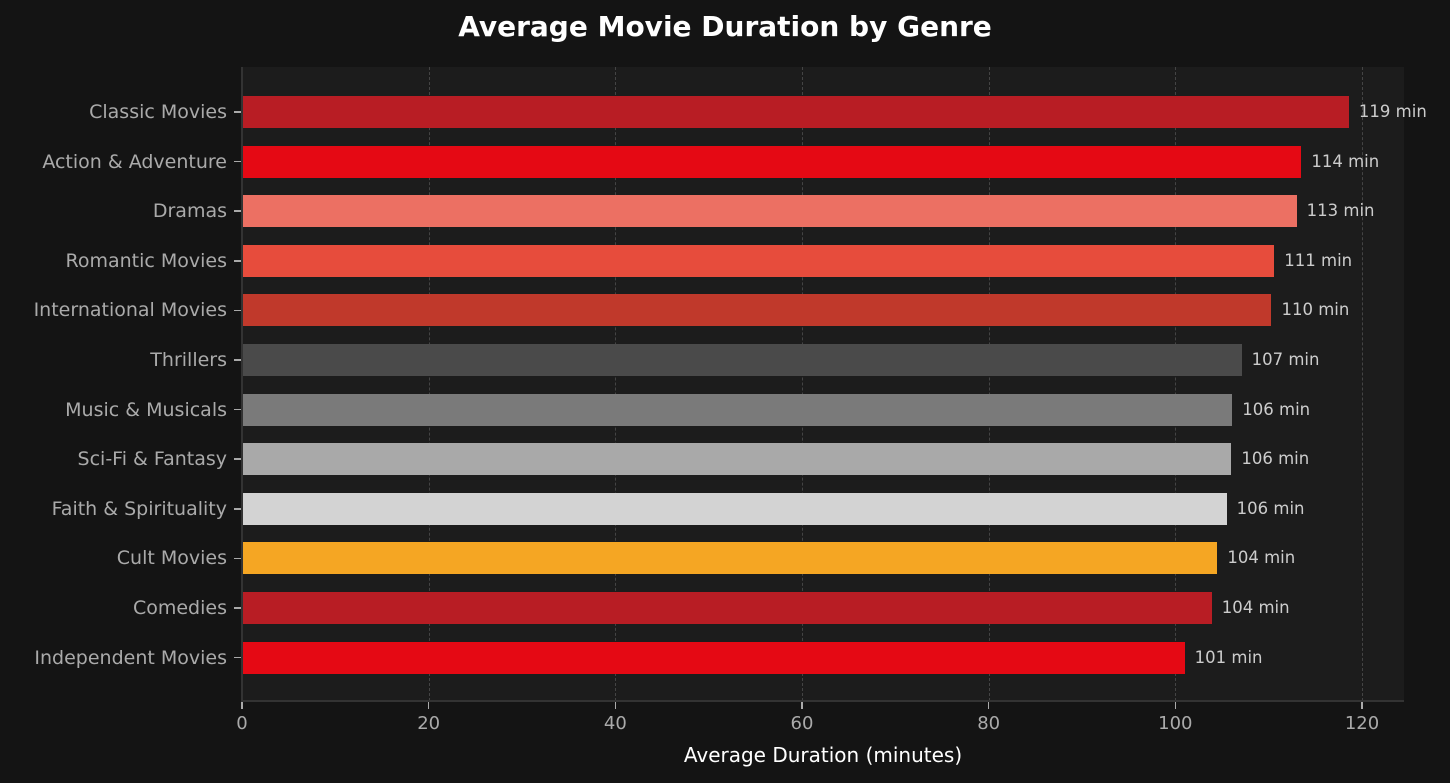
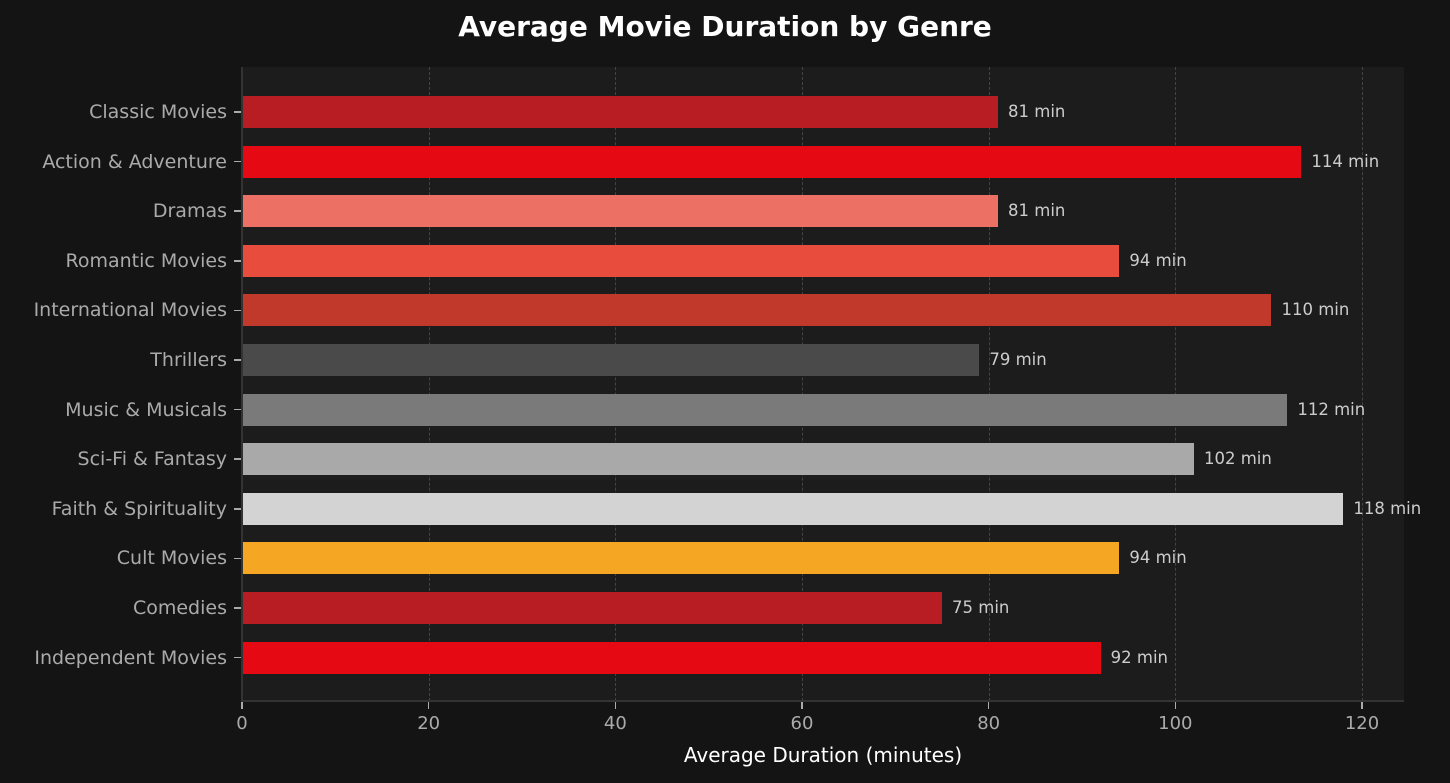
Classic Movies: 119 -> 81
Dramas: 113 -> 81
Romantic Movies: 111 -> 94
Thrillers: 107 -> 79
Music & Musicals: 106 -> 112
Sci-Fi & Fantasy: 106 -> 102
Faith & Spirituality: 106 -> 118
Cult Movies: 104 -> 94
Comedies: 104 -> 75
Independent Movies: 101 -> 92
